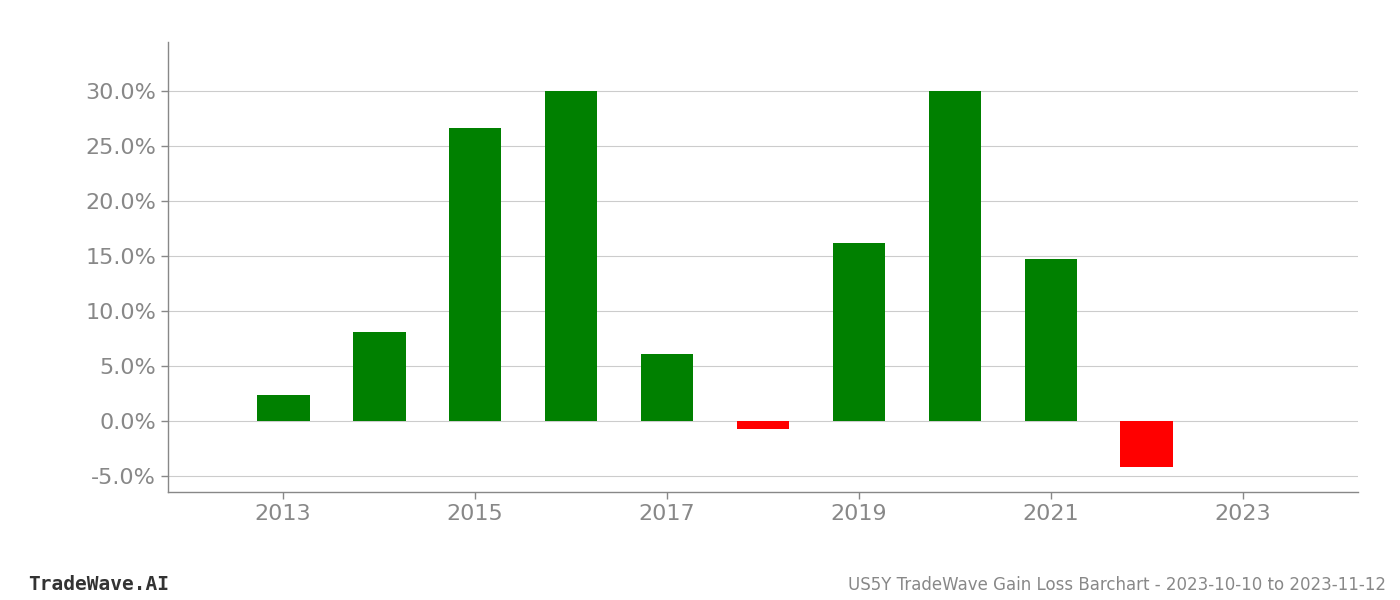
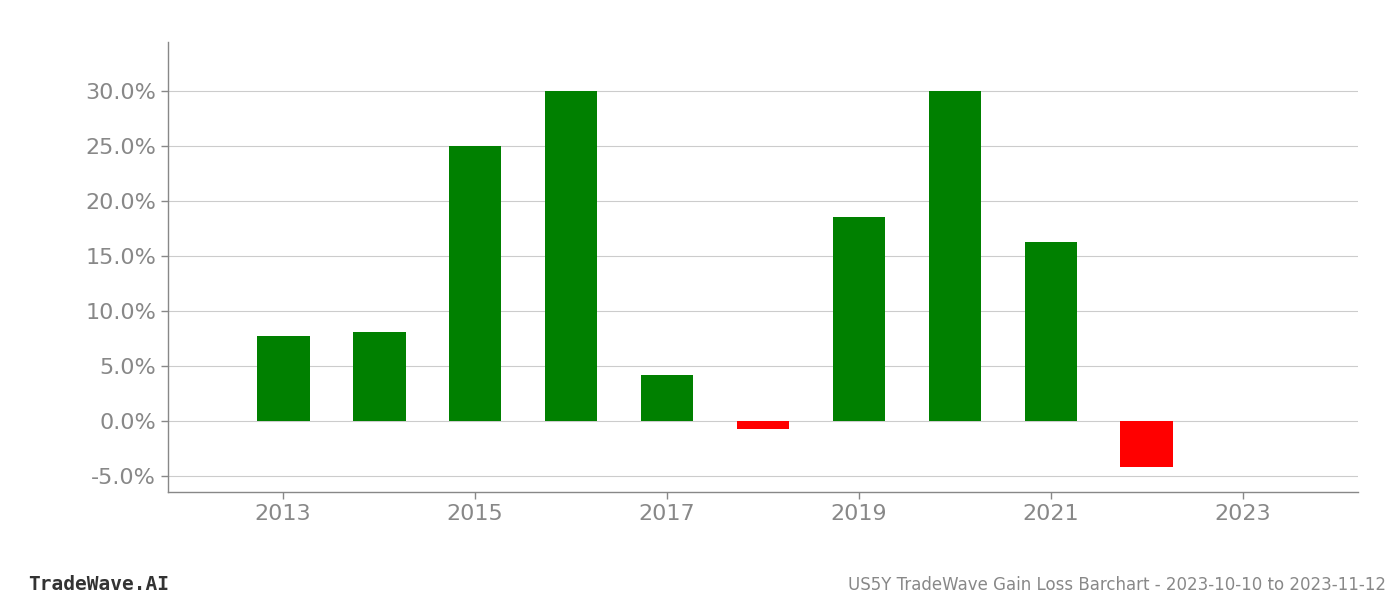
2013: 2.3% -> 7.7%
2015: 26.7% -> 25.0%
2017: 6.1% -> 4.2%
2019: 16.2% -> 18.6%
2021: 14.7% -> 16.3%
